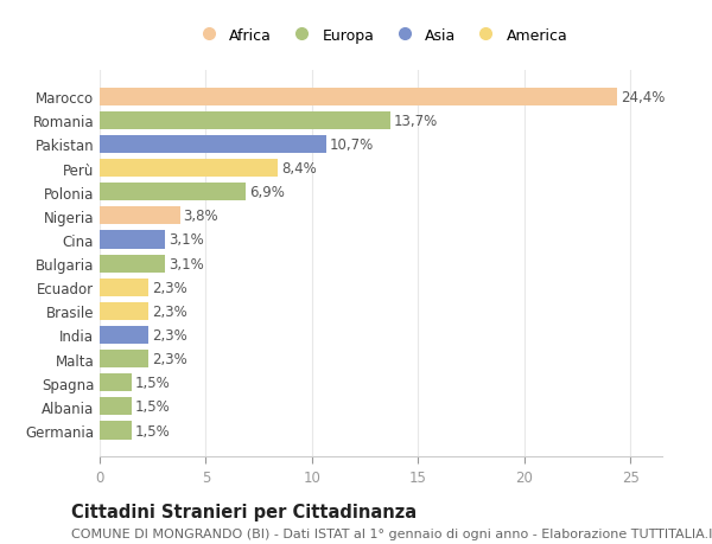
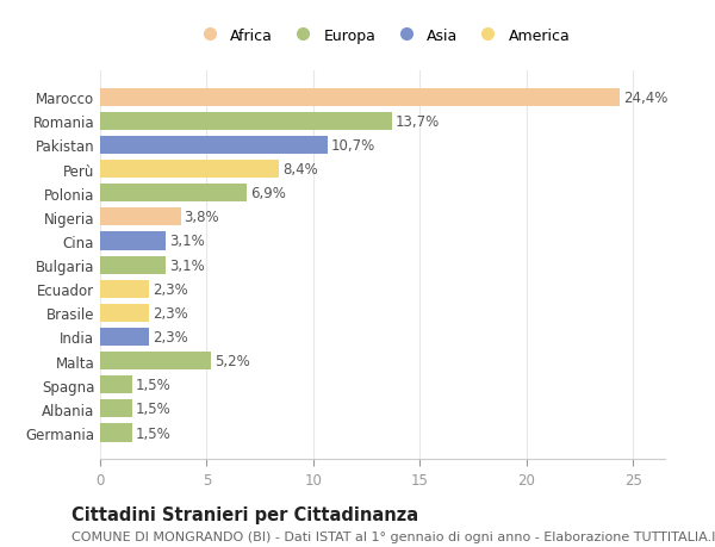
Malta: 2,3% -> 5,2%
